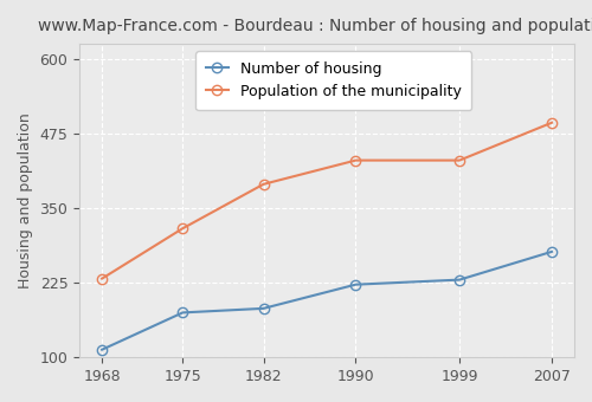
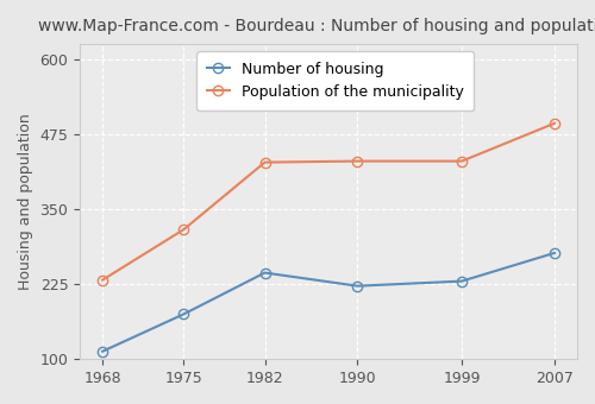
Number of housing/1982: 182 -> 244
Population of the municipality/1982: 390 -> 428
